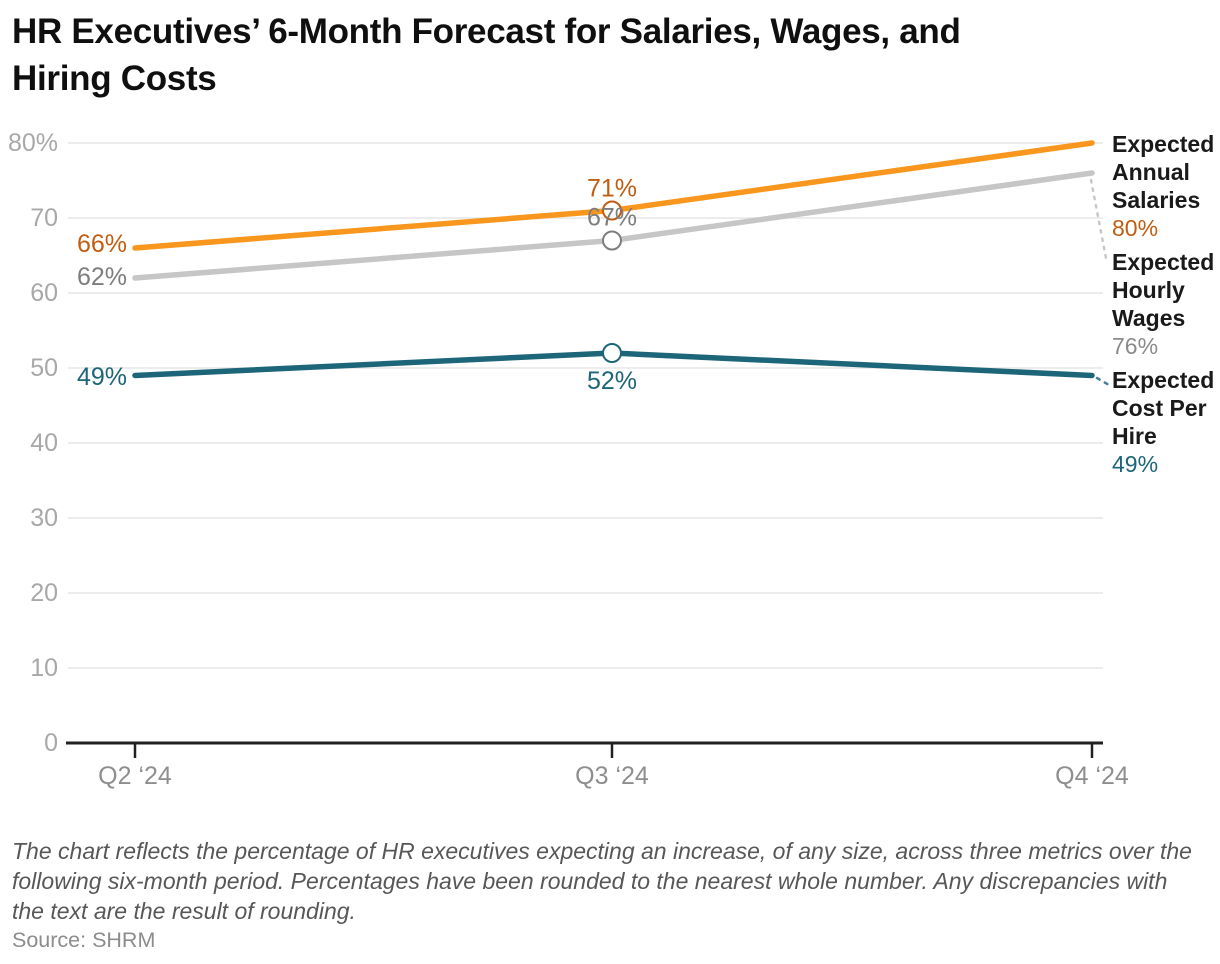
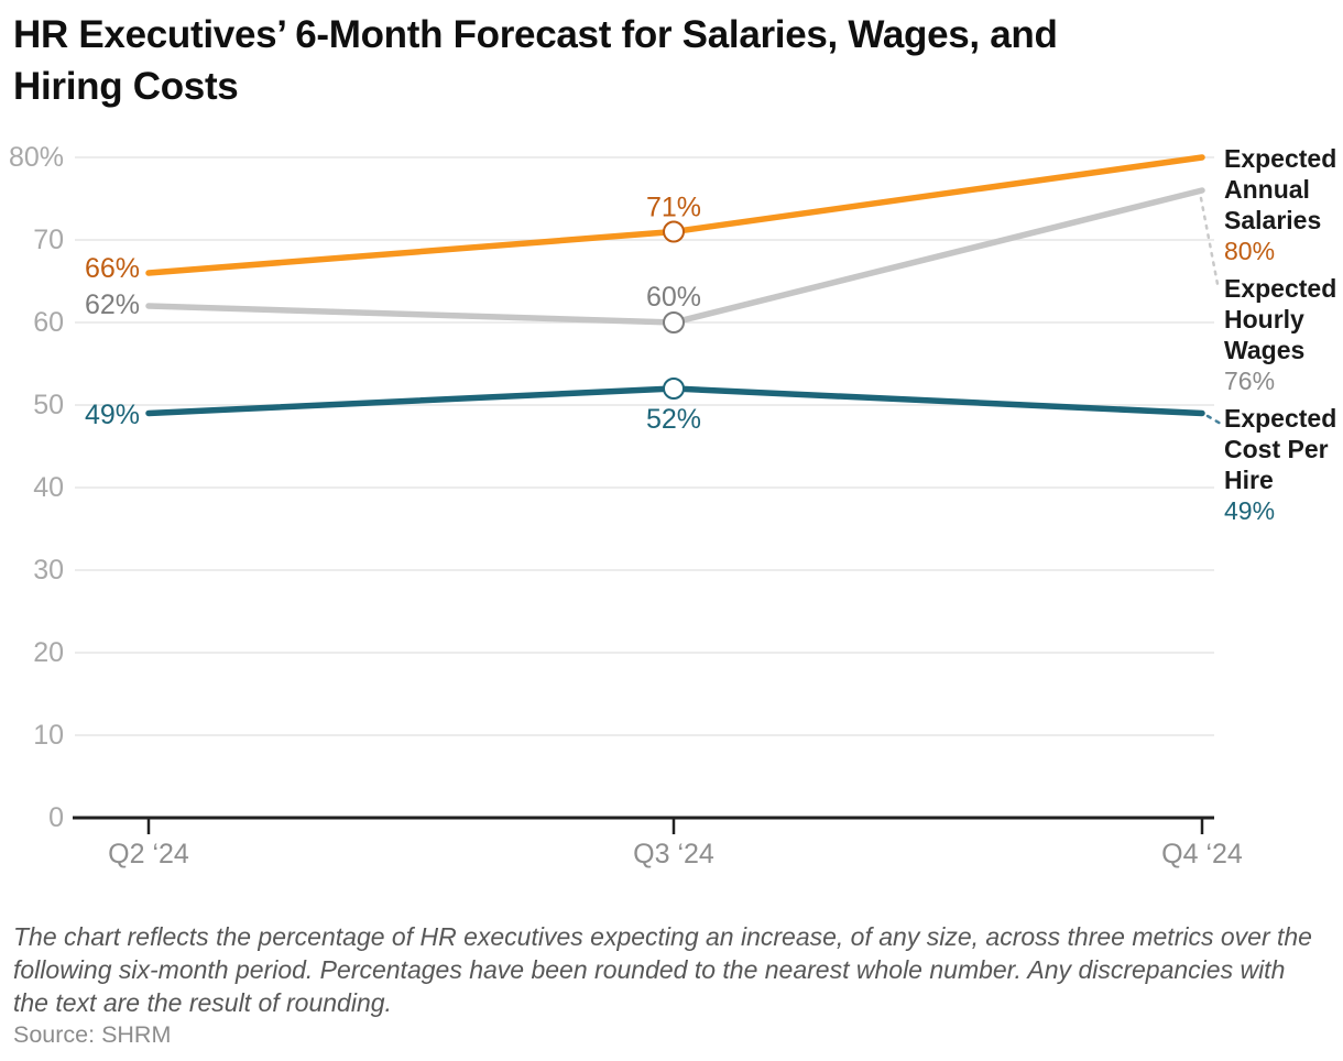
Expected Hourly Wages/Q3 ‘24: 67% -> 60%
